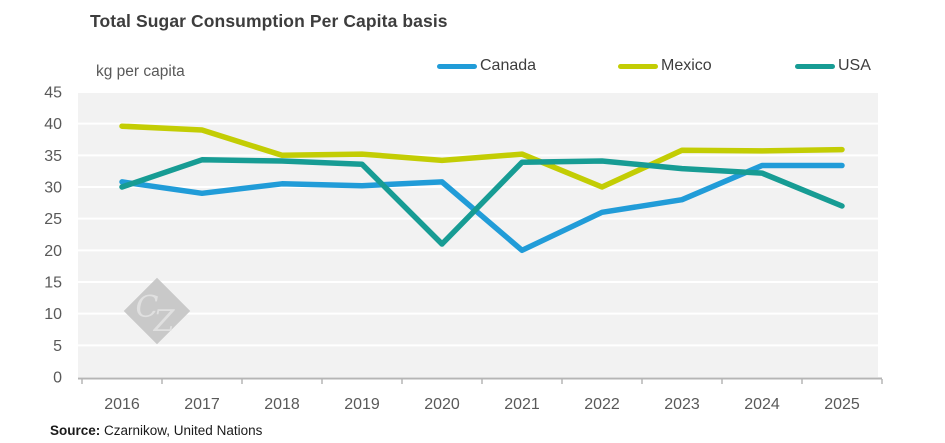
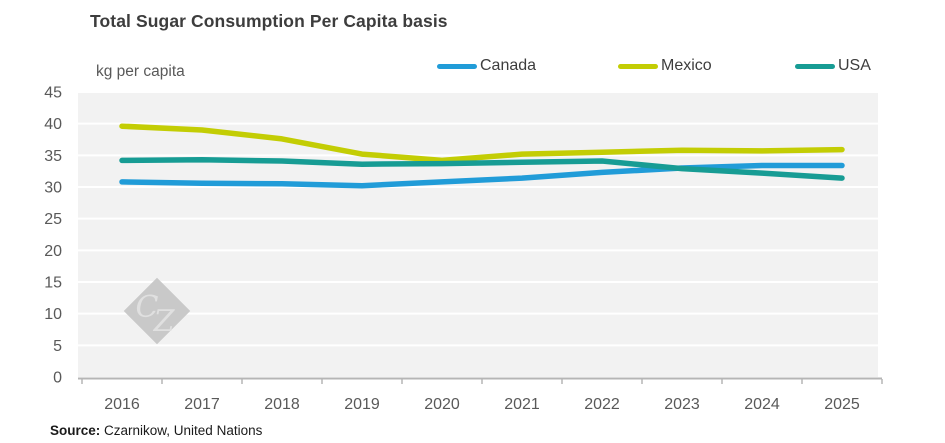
USA/2016: 30 -> 34
Canada/2017: 29 -> 31
Mexico/2018: 35 -> 38
USA/2020: 21 -> 34
Canada/2021: 20 -> 31
Canada/2022: 26 -> 32
Mexico/2022: 30 -> 36
Canada/2023: 28 -> 33
USA/2025: 27 -> 31
